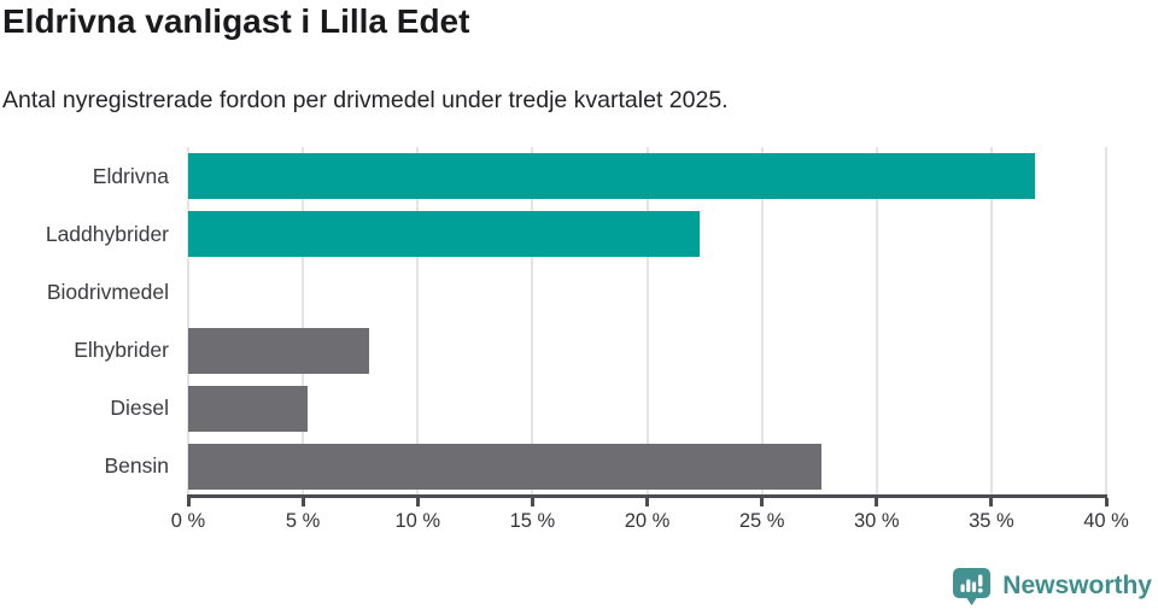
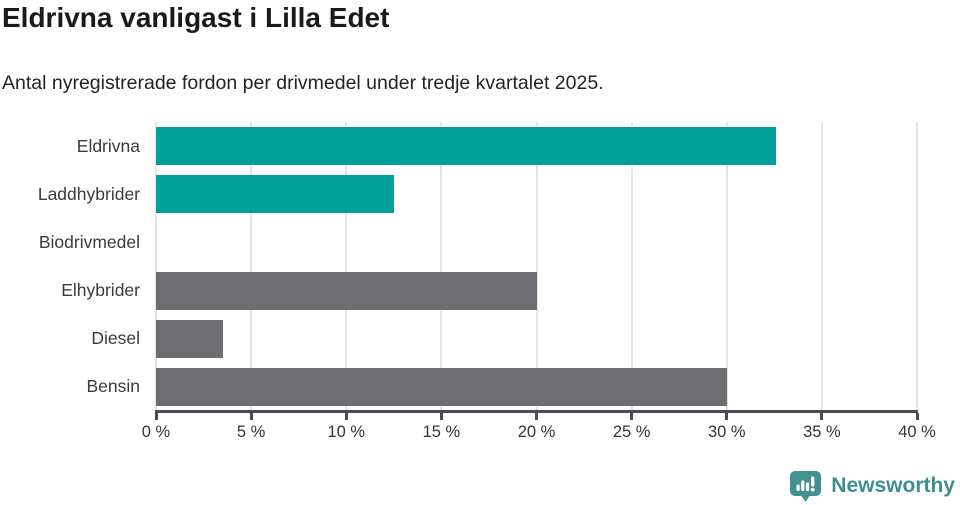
Eldrivna: 36.9% -> 32.6%
Laddhybrider: 22.3% -> 12.5%
Elhybrider: 7.9% -> 20.0%
Diesel: 5.2% -> 3.5%
Bensin: 27.6% -> 30.0%
